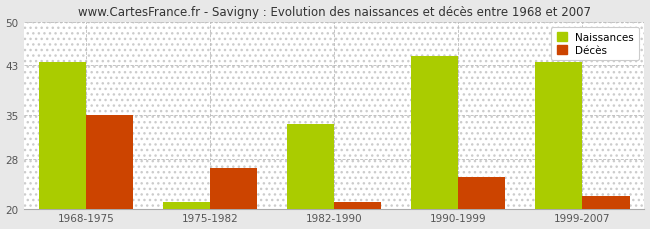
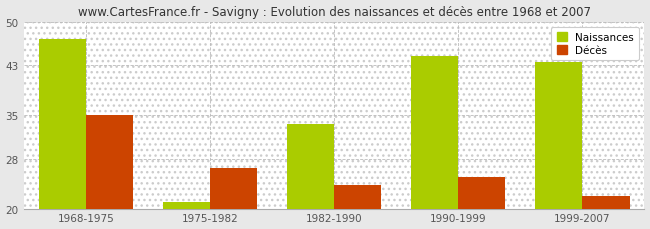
Naissances/1968-1975: 43.5 -> 47.2
Décès/1982-1990: 21.0 -> 23.8
